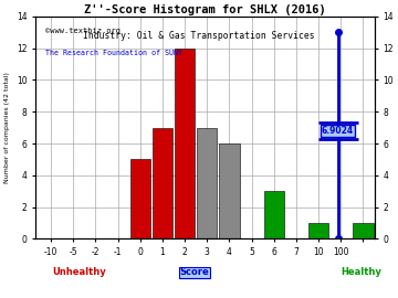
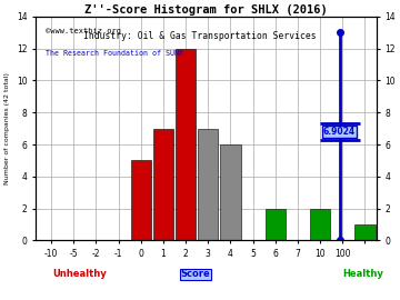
6: 3 -> 2
10: 1 -> 2
